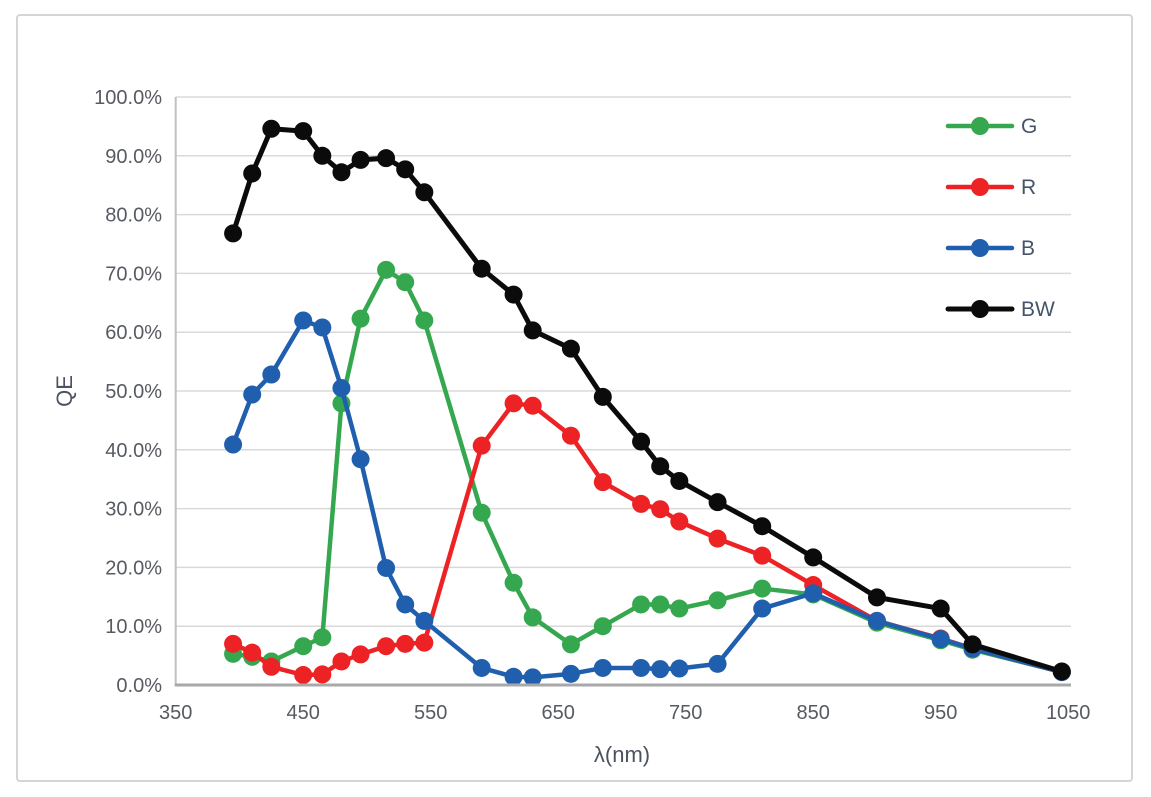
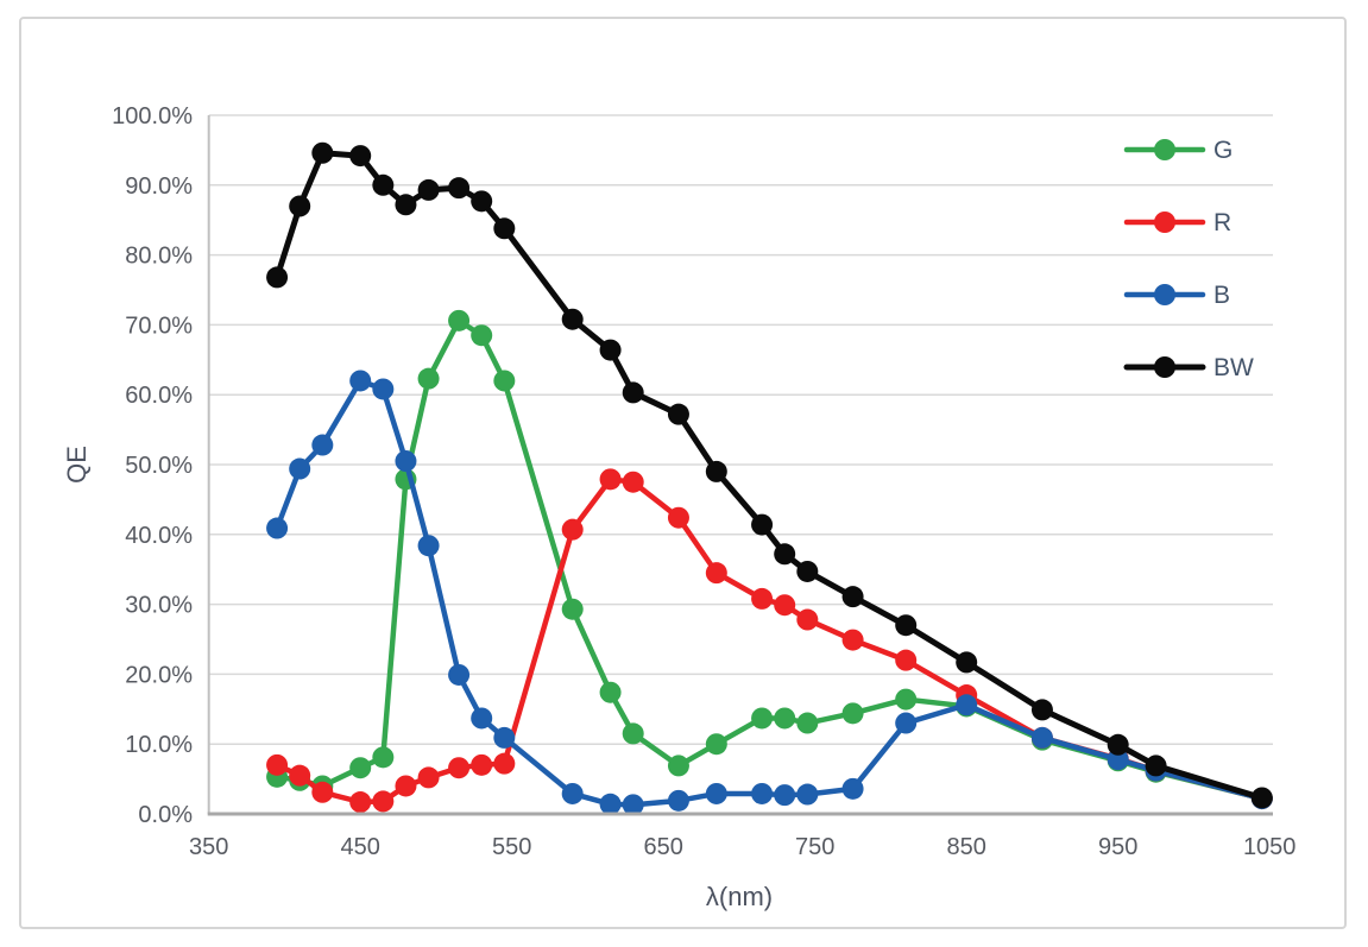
BW/950: 13% -> 10%
